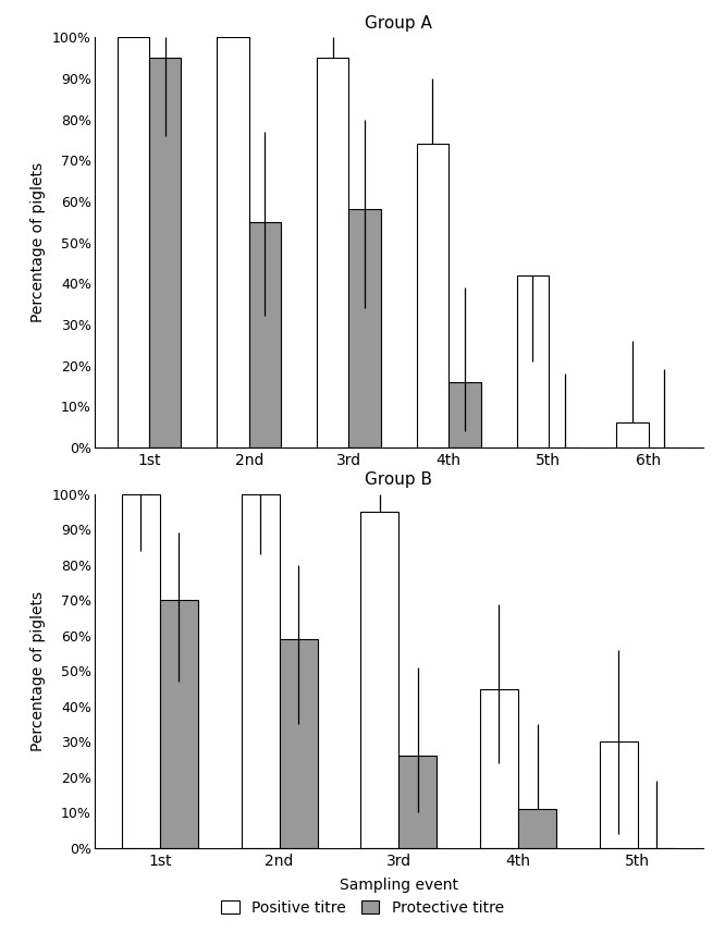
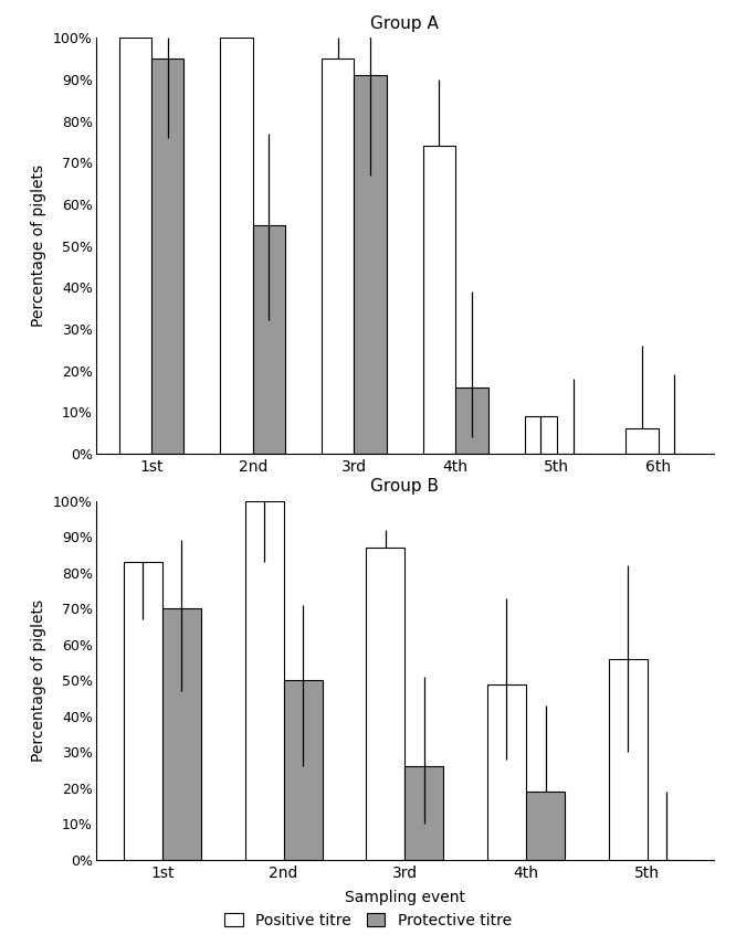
Group A/Protective titre/3rd: 58% -> 91%
Group A/Positive titre/5th: 42% -> 9%
Group B/Positive titre/1st: 100% -> 83%
Group B/Protective titre/2nd: 59% -> 50%
Group B/Positive titre/3rd: 95% -> 87%
Group B/Positive titre/4th: 45% -> 49%
Group B/Protective titre/4th: 11% -> 19%
Group B/Positive titre/5th: 30% -> 56%
